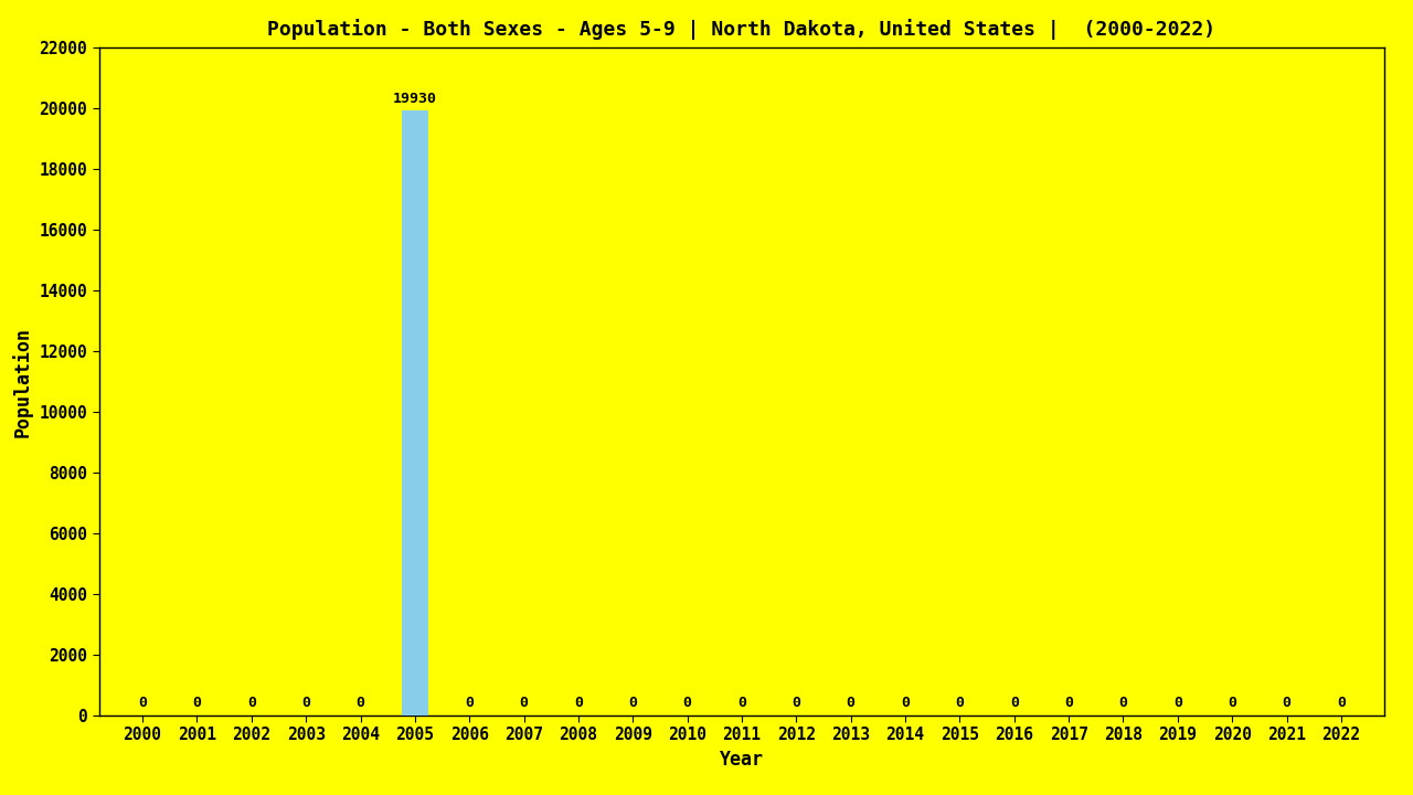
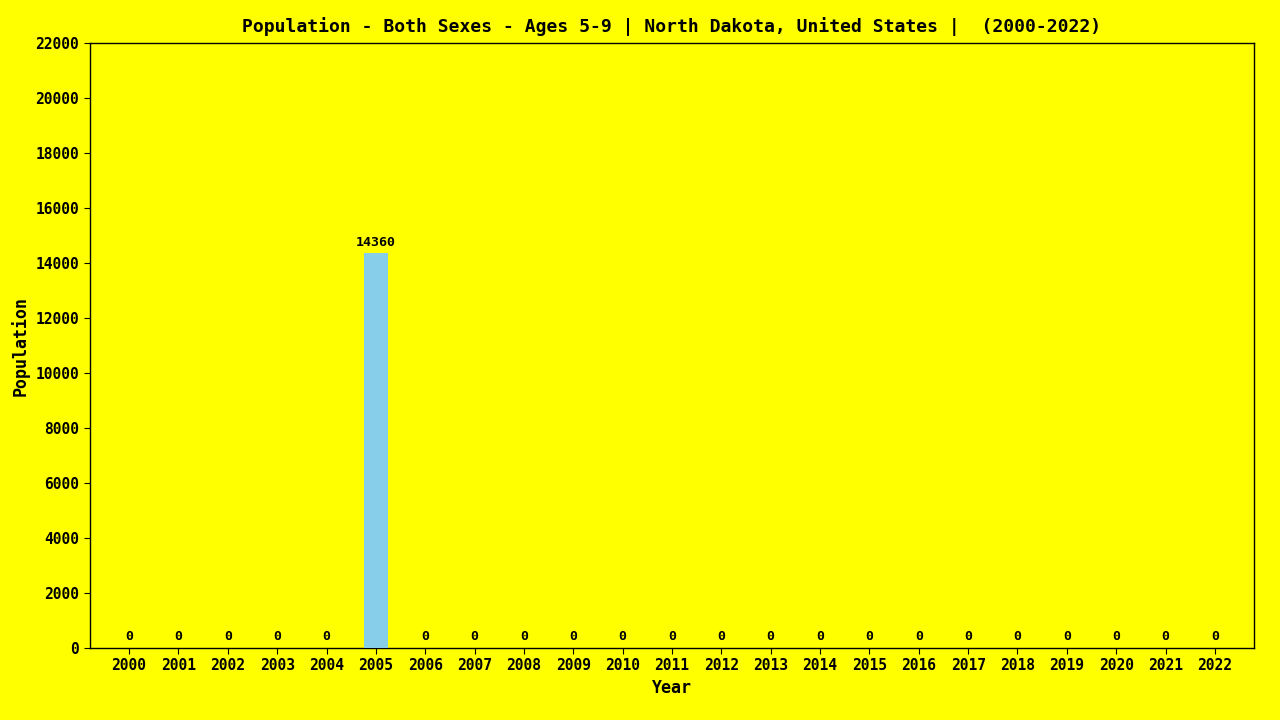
2005: 19930 -> 14360
